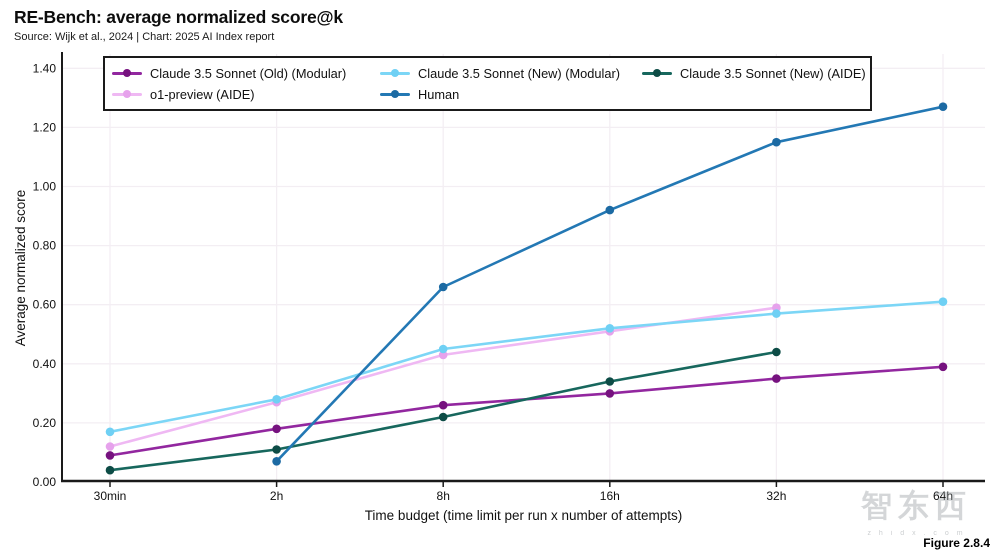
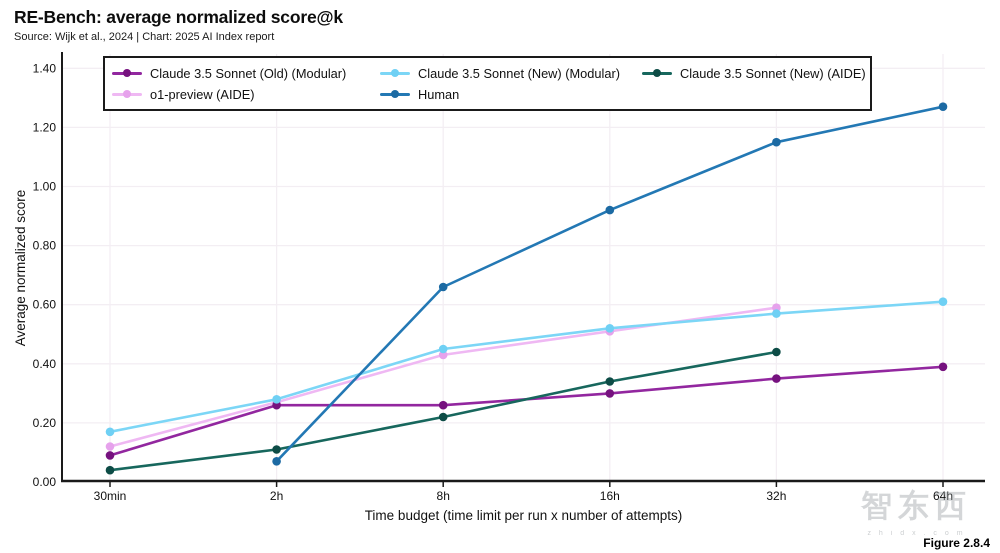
Claude 3.5 Sonnet (Old) (Modular)/2h: 0.18 -> 0.26
